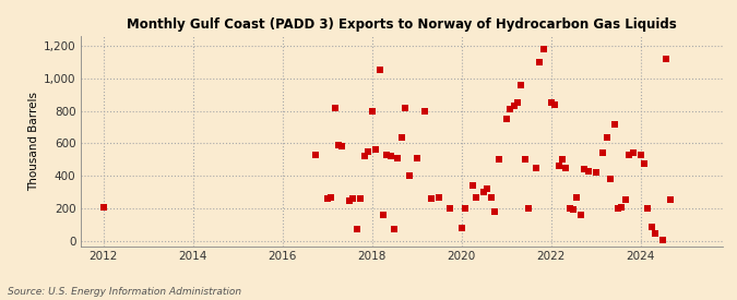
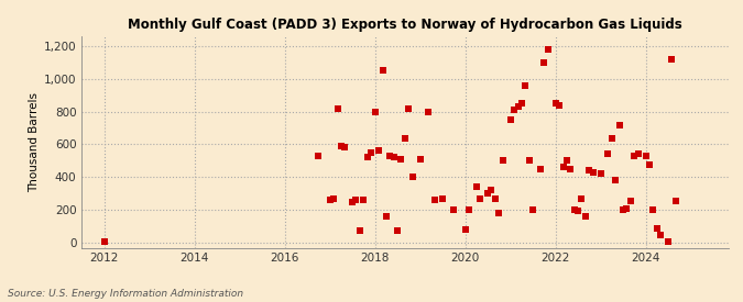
2012: 210 -> 0
